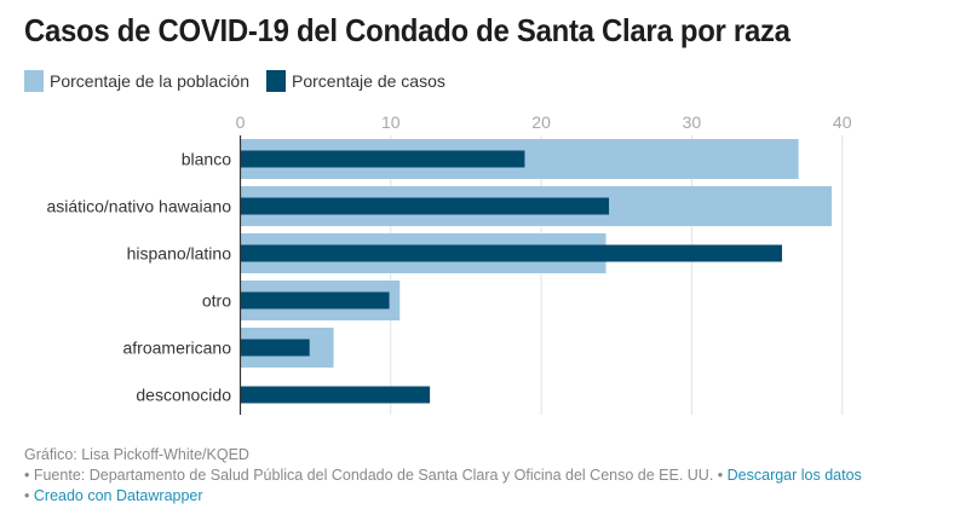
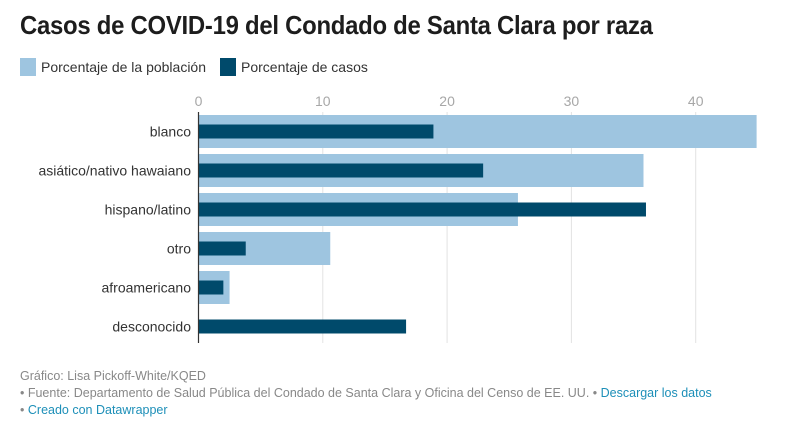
Porcentaje de la población/blanco: 37.1 -> 44.9
Porcentaje de la población/asiático/nativo hawaiano: 39.3 -> 35.8
Porcentaje de casos/asiático/nativo hawaiano: 24.5 -> 22.9
Porcentaje de la población/hispano/latino: 24.3 -> 25.7
Porcentaje de casos/otro: 9.9 -> 3.8
Porcentaje de la población/afroamericano: 6.2 -> 2.5
Porcentaje de casos/afroamericano: 4.6 -> 2.0
Porcentaje de casos/desconocido: 12.6 -> 16.7
